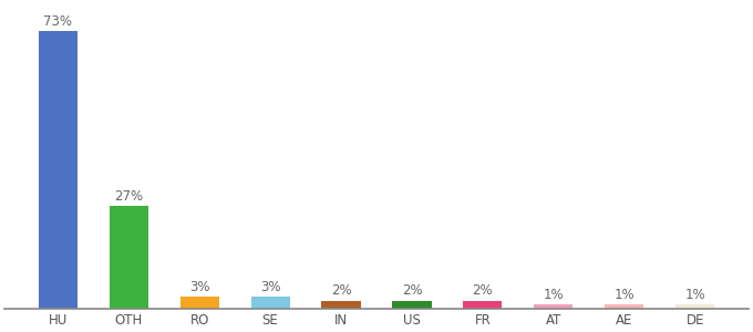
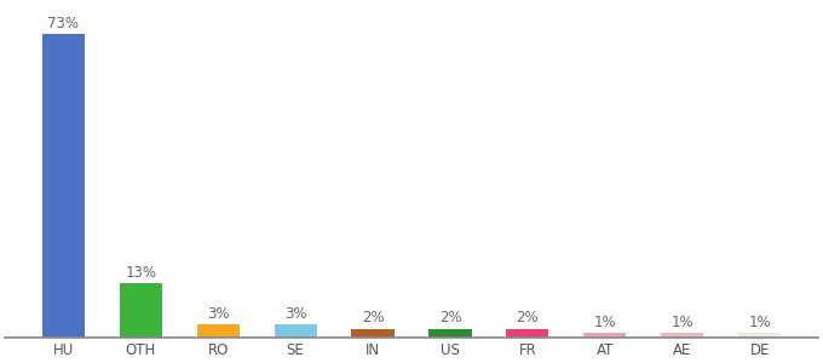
OTH: 27% -> 13%
